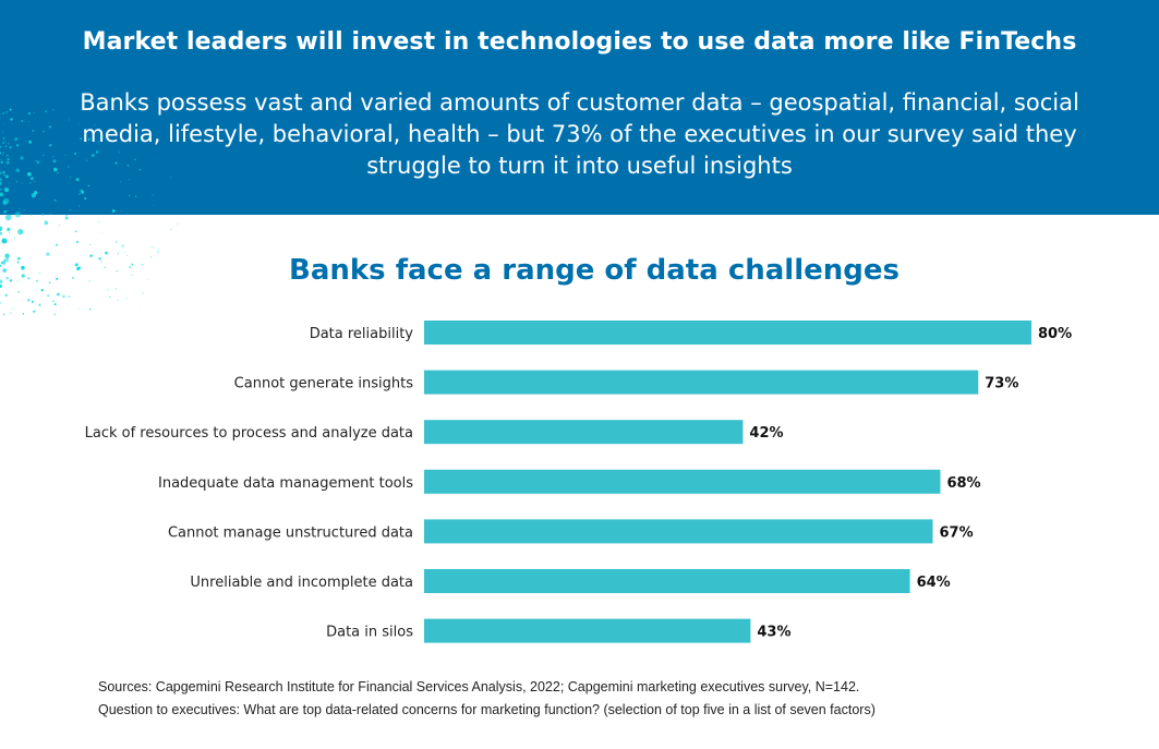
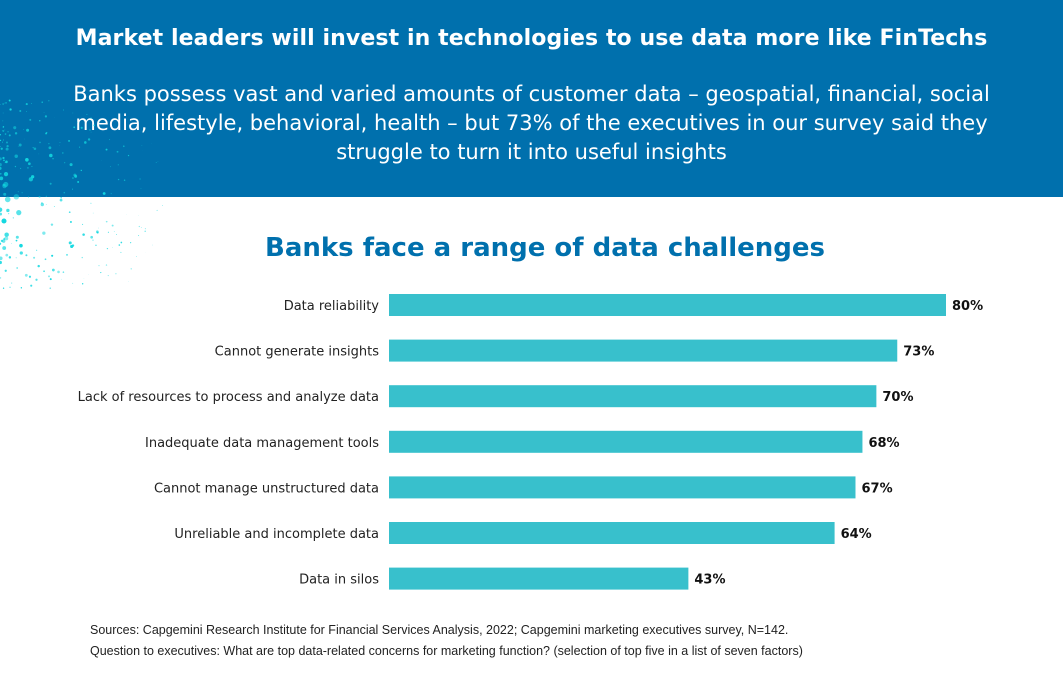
Lack of resources to process and analyze data: 42% -> 70%
